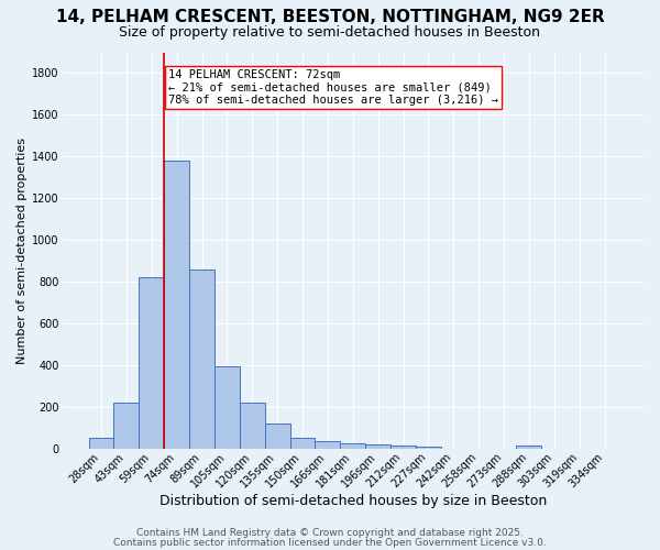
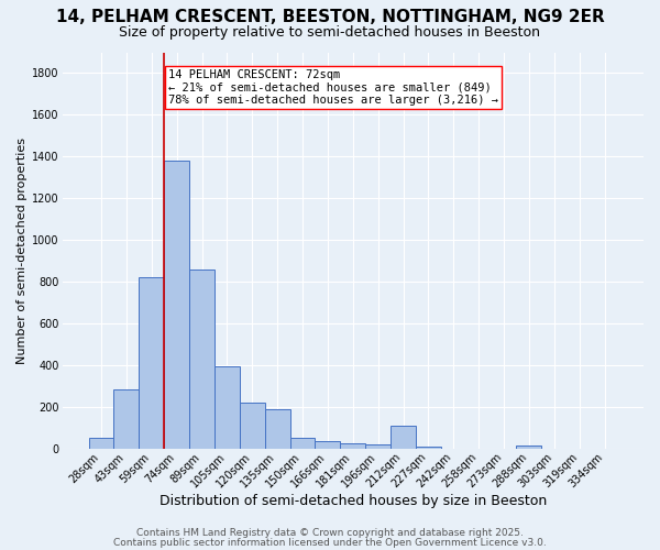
43sqm: 220 -> 280
135sqm: 120 -> 190
212sqm: 20 -> 110
